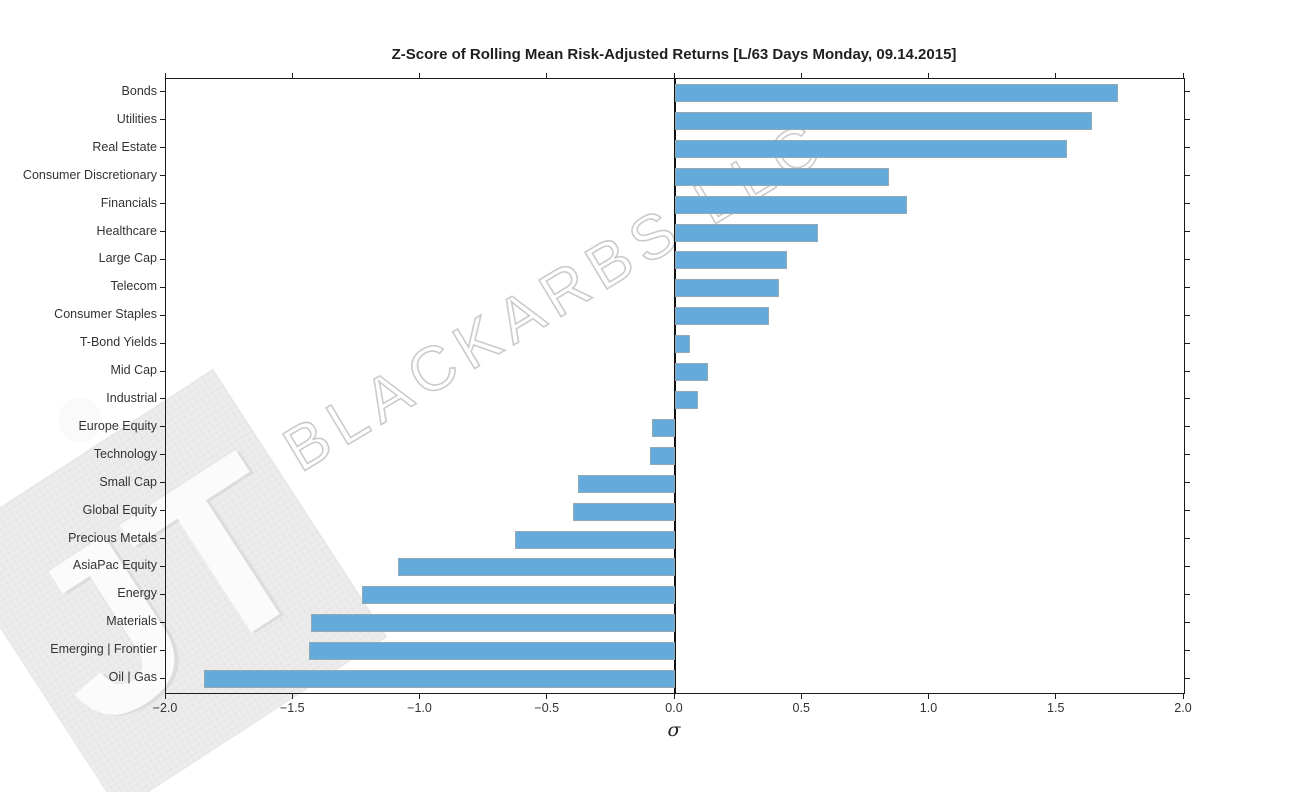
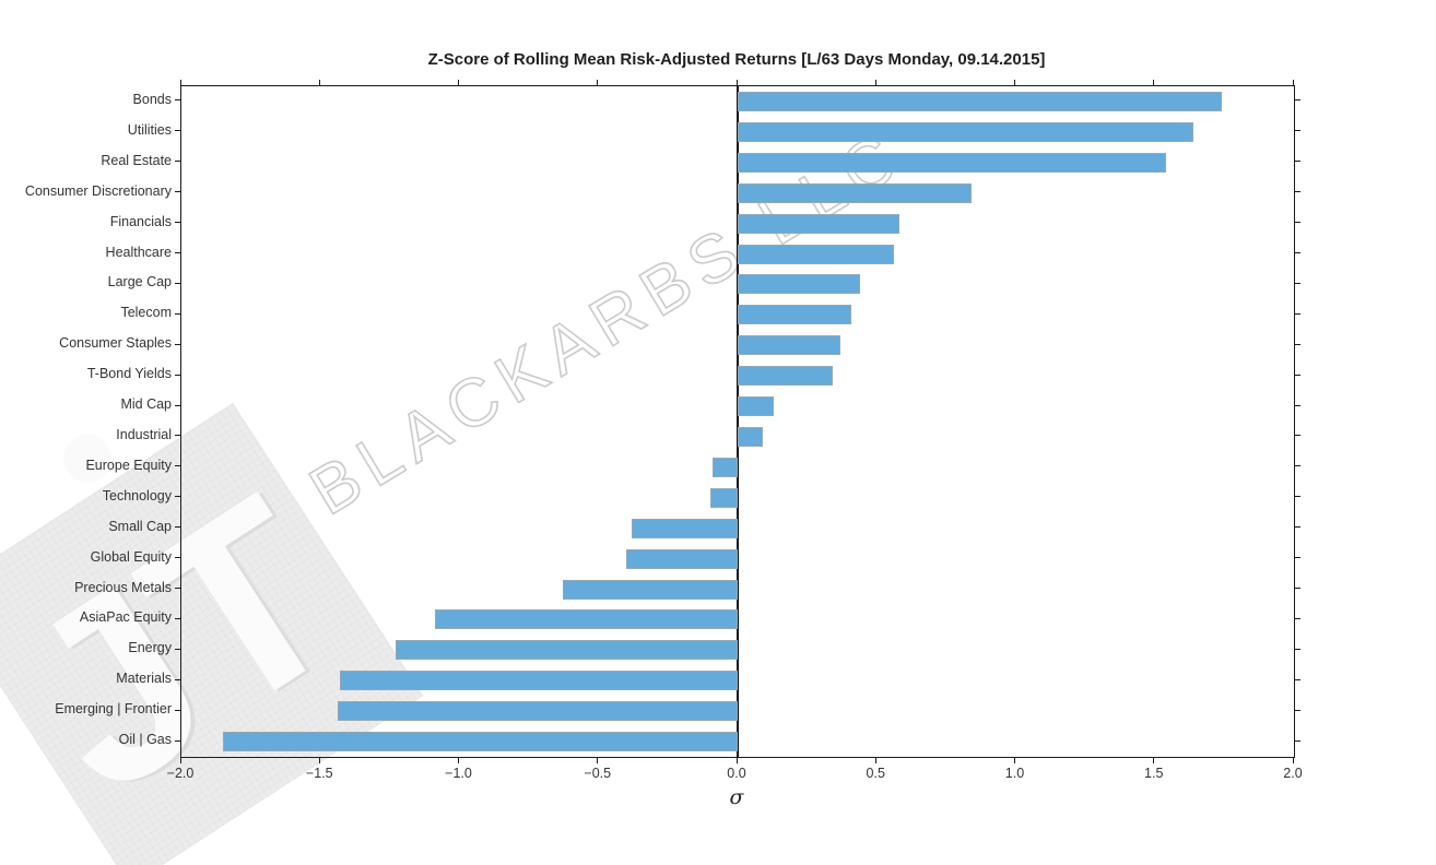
Financials: 0.91 -> 0.58
T-Bond Yields: 0.06 -> 0.34
